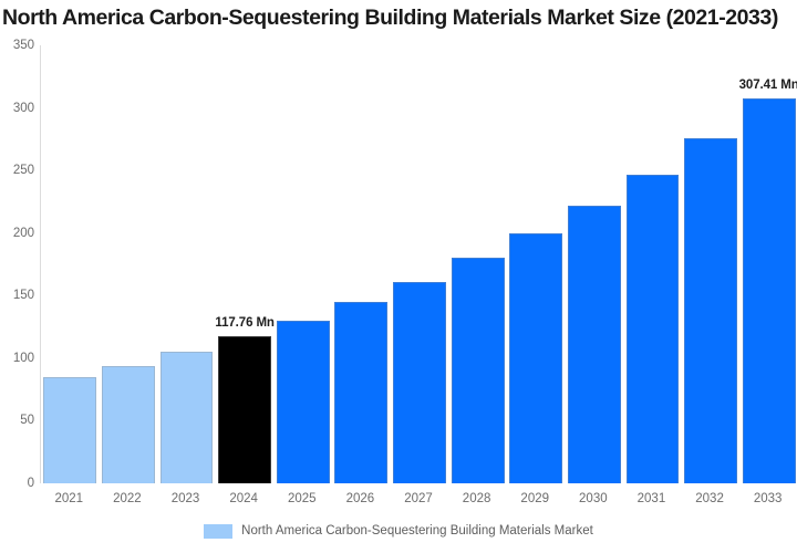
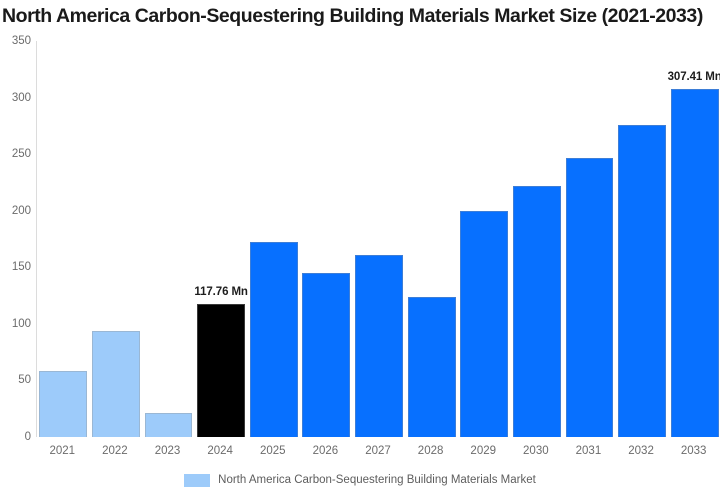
2021: 85 -> 58
2023: 105 -> 21
2025: 130 -> 172
2028: 180 -> 124
